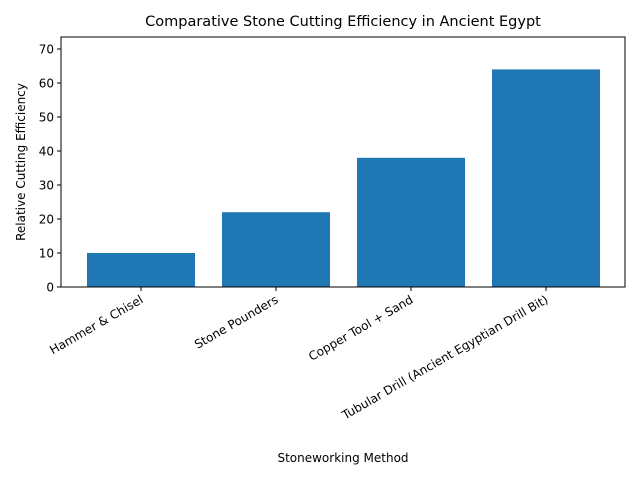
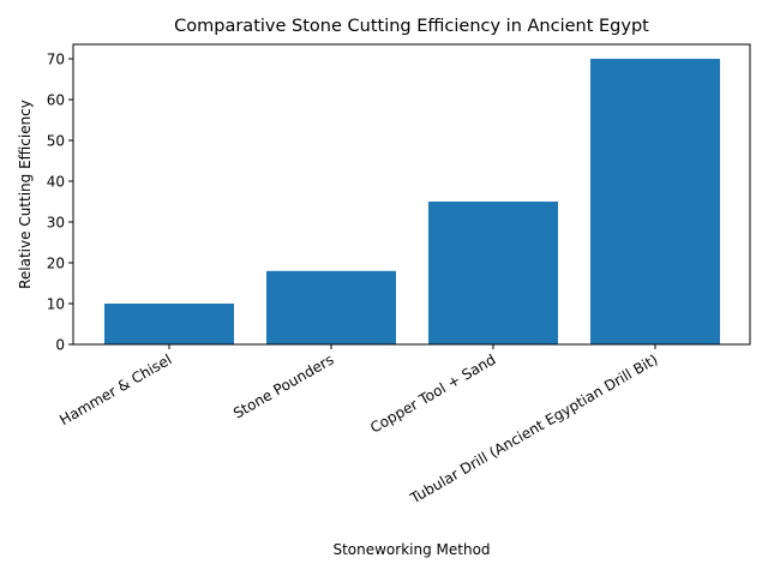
Stone Pounders: 22 -> 18
Copper Tool + Sand: 38 -> 35
Tubular Drill (Ancient Egyptian Drill Bit): 64 -> 70
